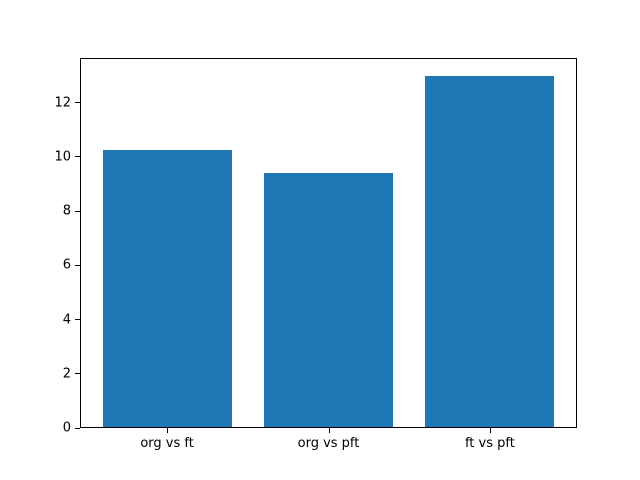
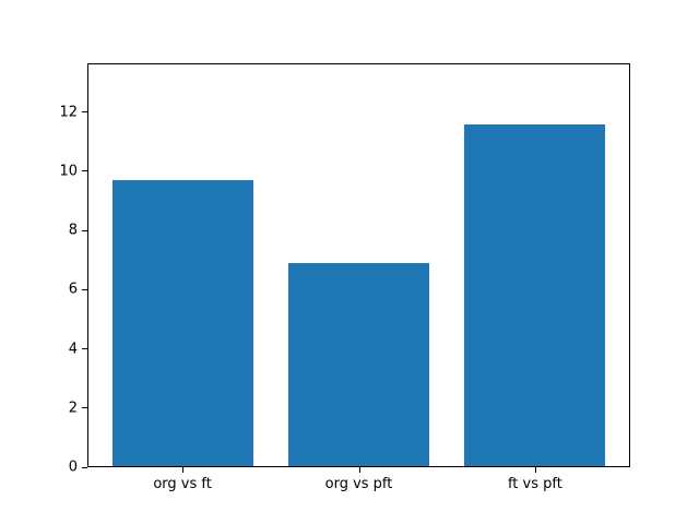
org vs ft: 10.2 -> 9.7
org vs pft: 9.4 -> 6.9
ft vs pft: 13.0 -> 11.6
